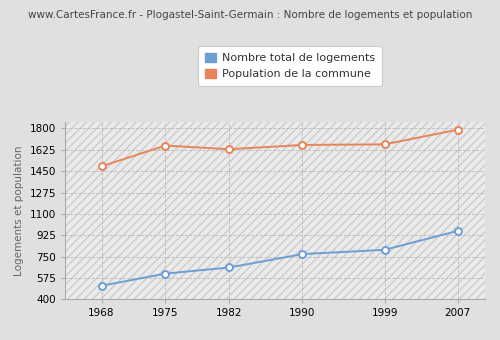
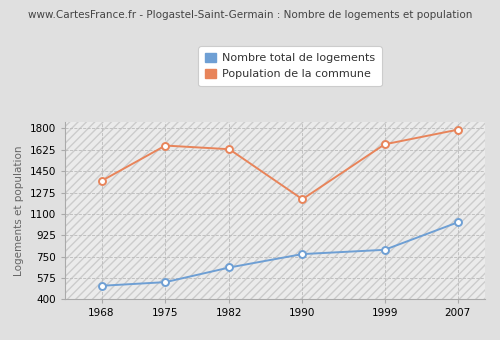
Population de la commune/1968: 1490 -> 1370
Nombre total de logements/1975: 610 -> 540
Population de la commune/1990: 1660 -> 1220
Nombre total de logements/2007: 960 -> 1030
